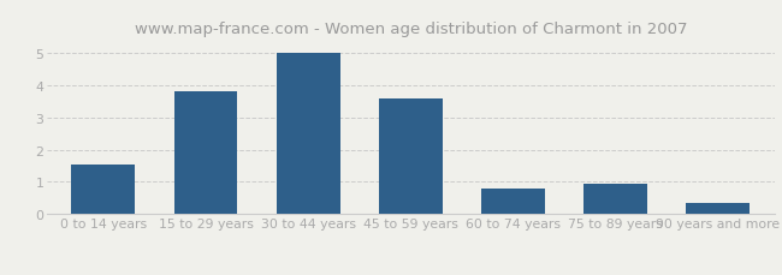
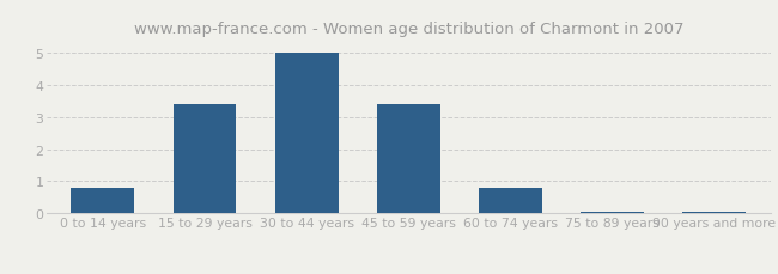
0 to 14 years: 1.55 -> 0.80
15 to 29 years: 3.80 -> 3.40
45 to 59 years: 3.60 -> 3.40
75 to 89 years: 0.95 -> 0.05
90 years and more: 0.35 -> 0.05
